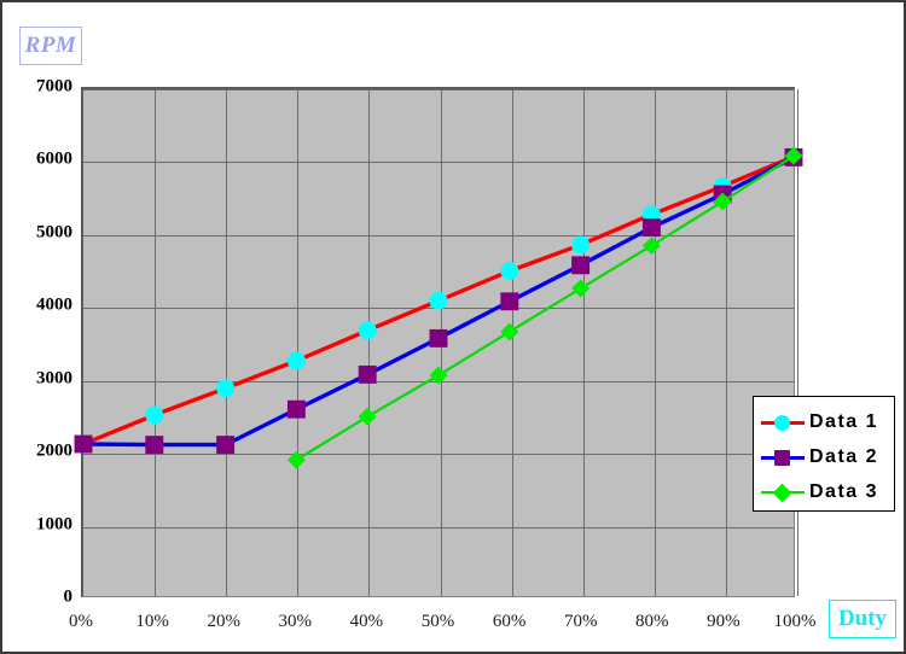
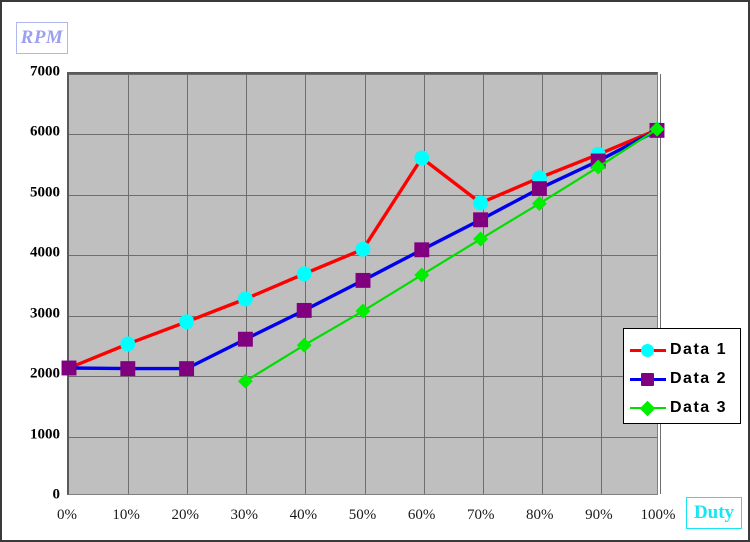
Data 1/60%: 4500 -> 5600
